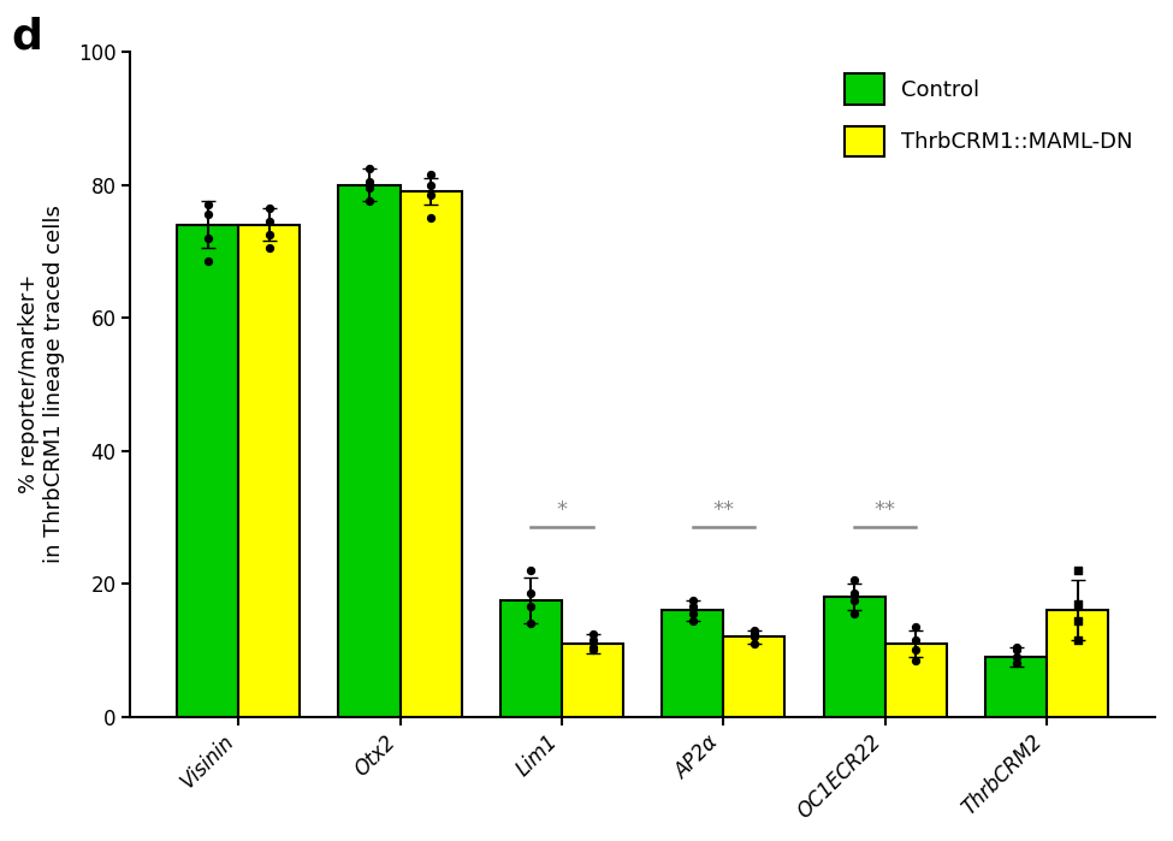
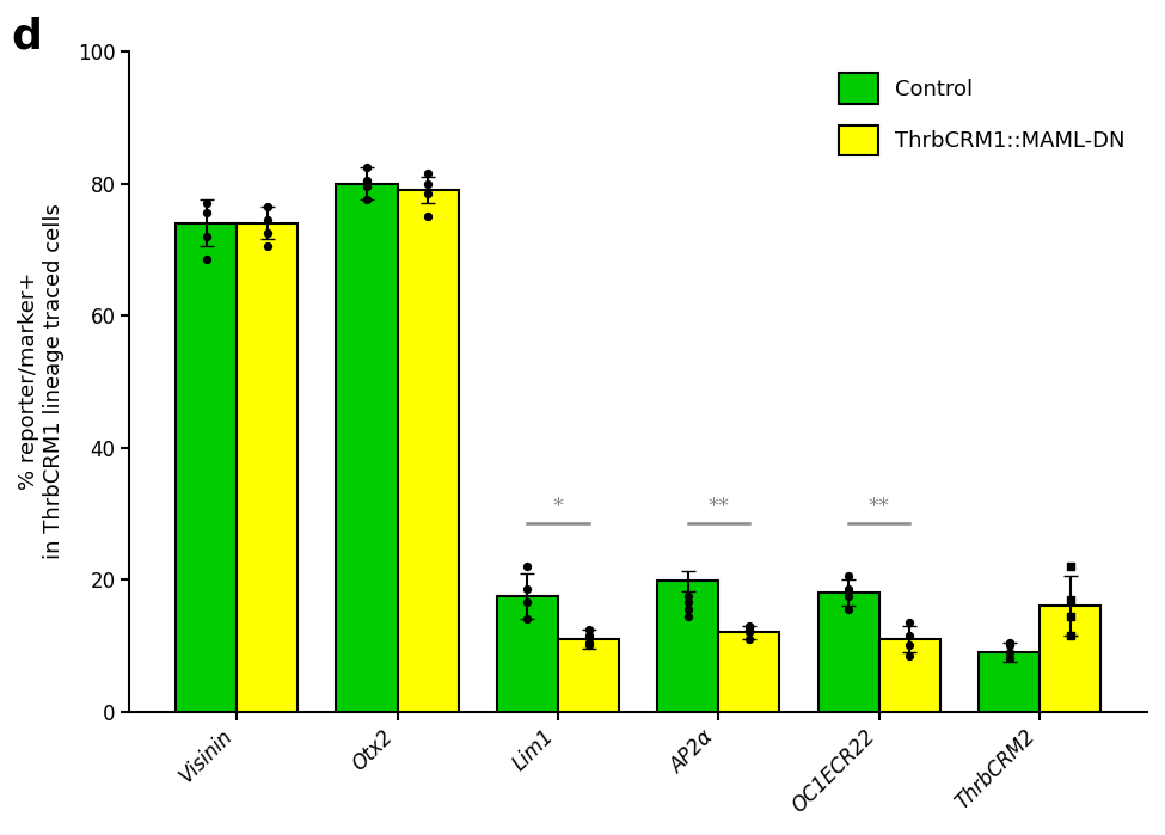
Control/AP2α: 16.0 -> 19.8
